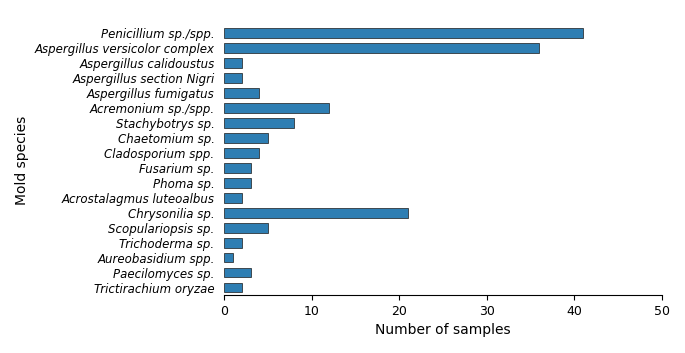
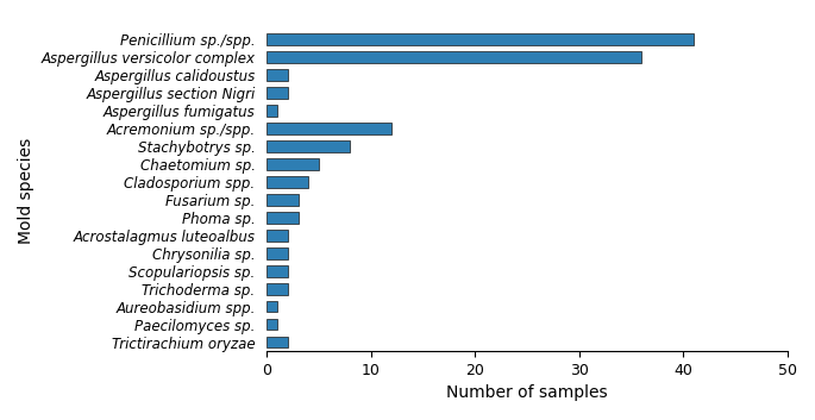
Aspergillus fumigatus: 4 -> 1
Chrysonilia sp.: 21 -> 2
Scopulariopsis sp.: 5 -> 2
Paecilomyces sp.: 3 -> 1
